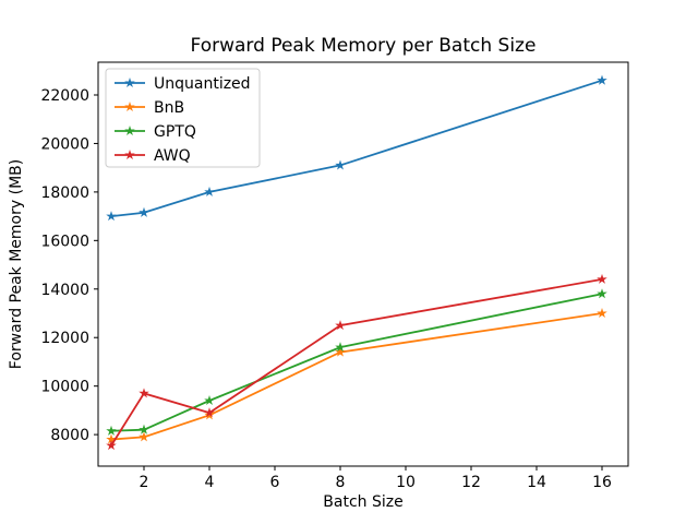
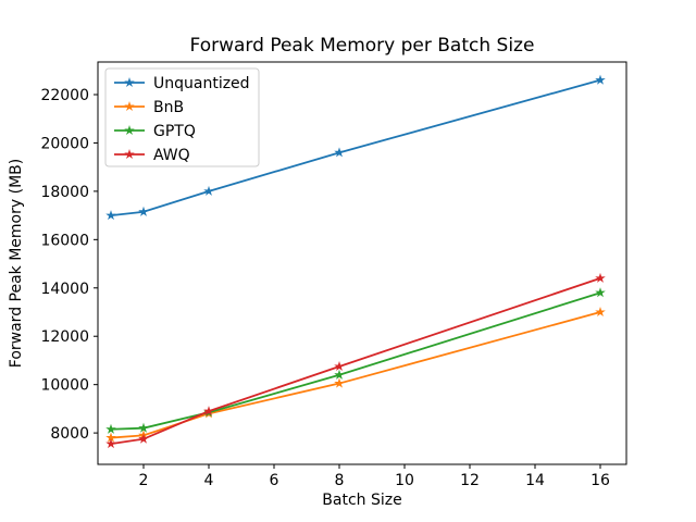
AWQ/2: 9700 -> 7800
GPTQ/4: 9400 -> 8800
Unquantized/8: 19100 -> 19600
BnB/8: 11400 -> 10000
GPTQ/8: 11600 -> 10400
AWQ/8: 12500 -> 10800
